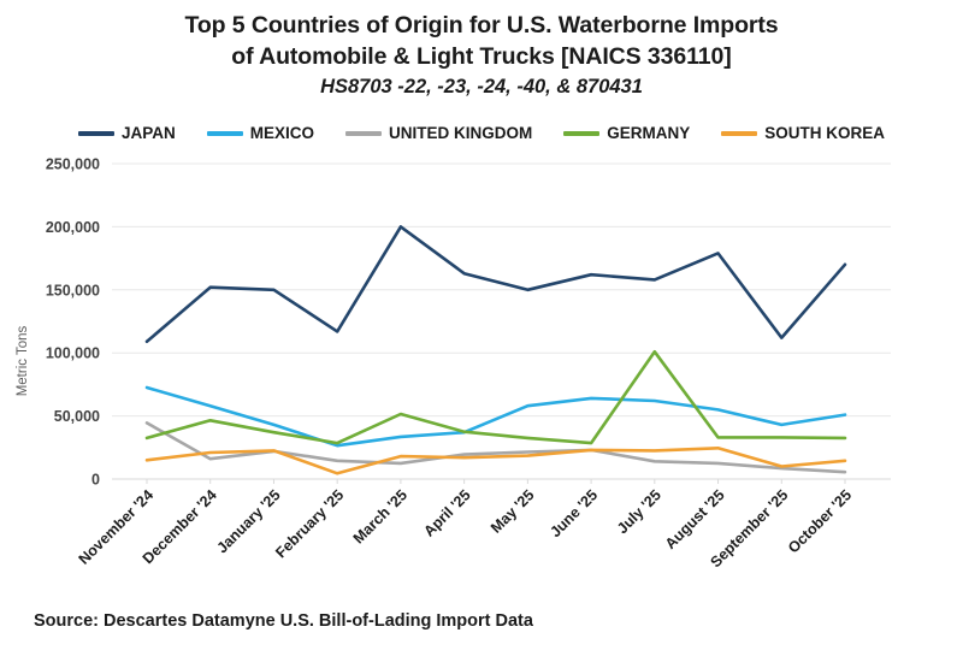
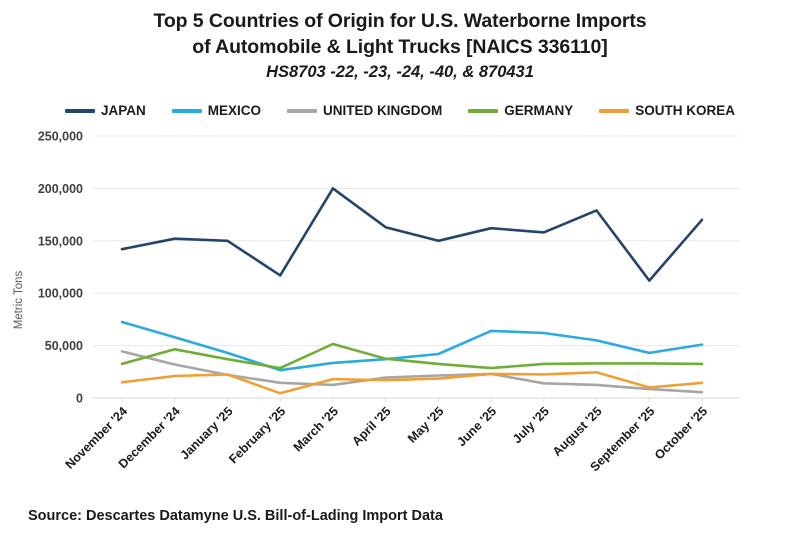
JAPAN/November '24: 109000 -> 142000
UNITED KINGDOM/December '24: 16000 -> 32000
MEXICO/May '25: 58000 -> 42000
GERMANY/July '25: 101000 -> 32000
